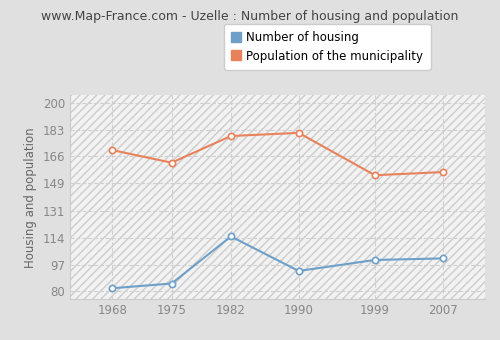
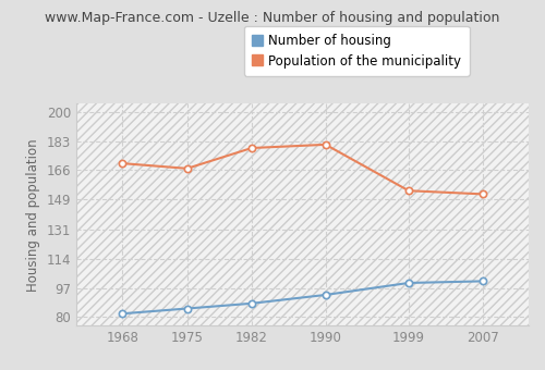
Population of the municipality/1975: 162 -> 167
Number of housing/1982: 115 -> 88
Population of the municipality/2007: 156 -> 152
